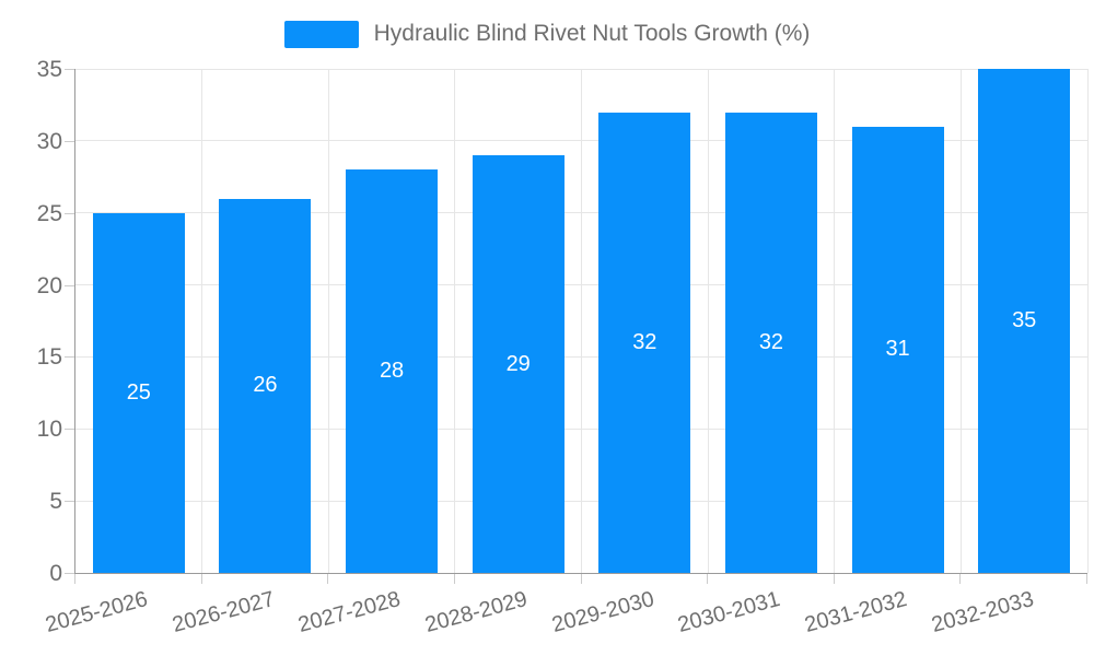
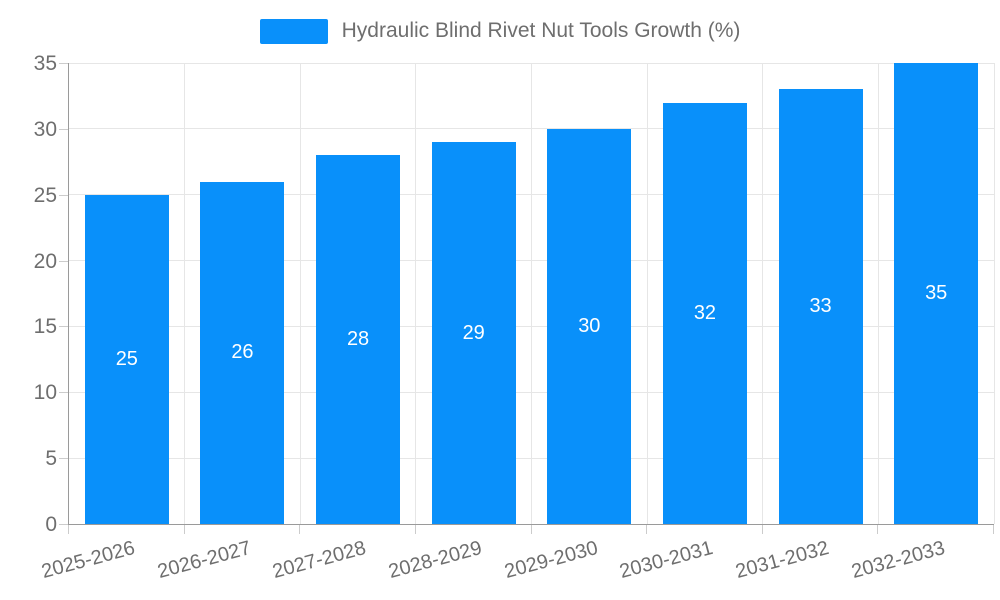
2029-2030: 32 -> 30
2031-2032: 31 -> 33
